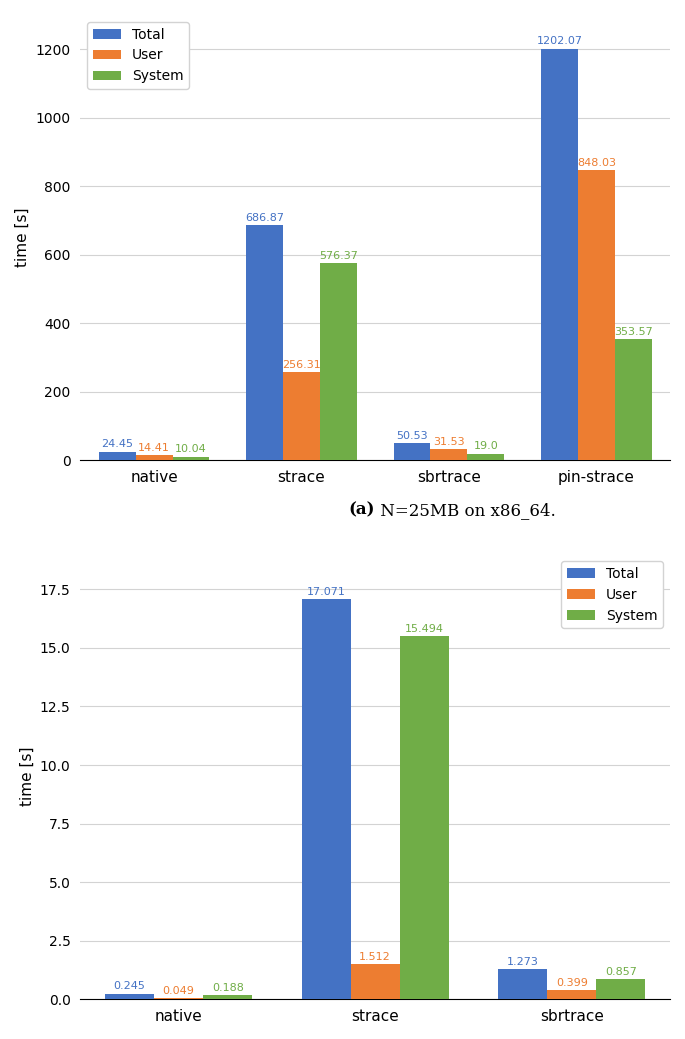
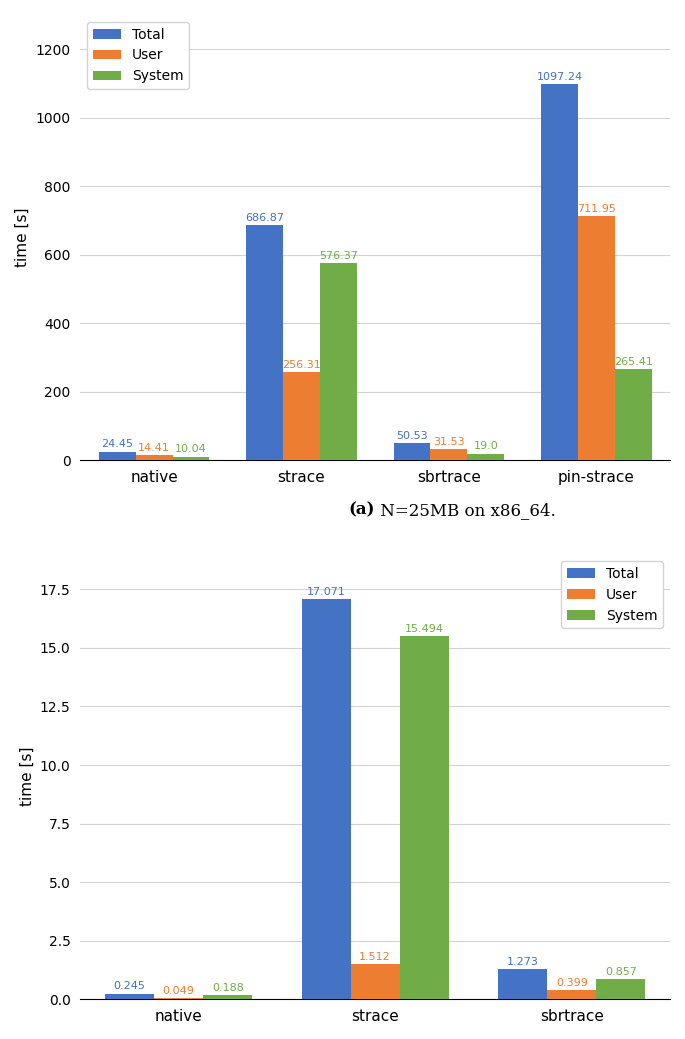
Total/pin-strace: 1202.07 -> 1097.24
User/pin-strace: 848.03 -> 711.95
System/pin-strace: 353.57 -> 265.41
